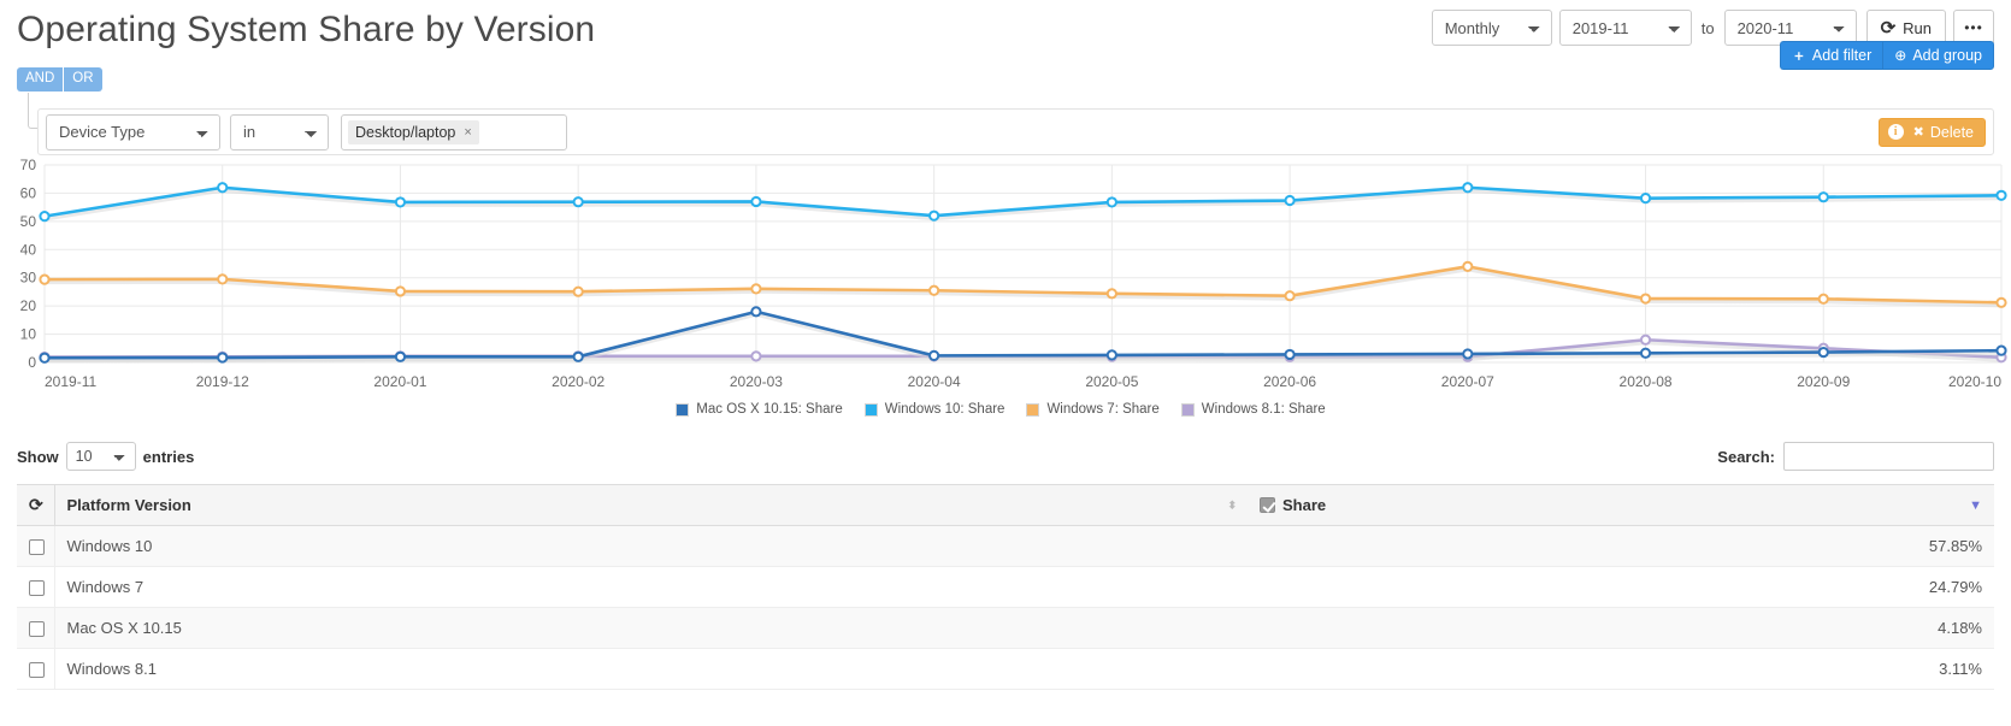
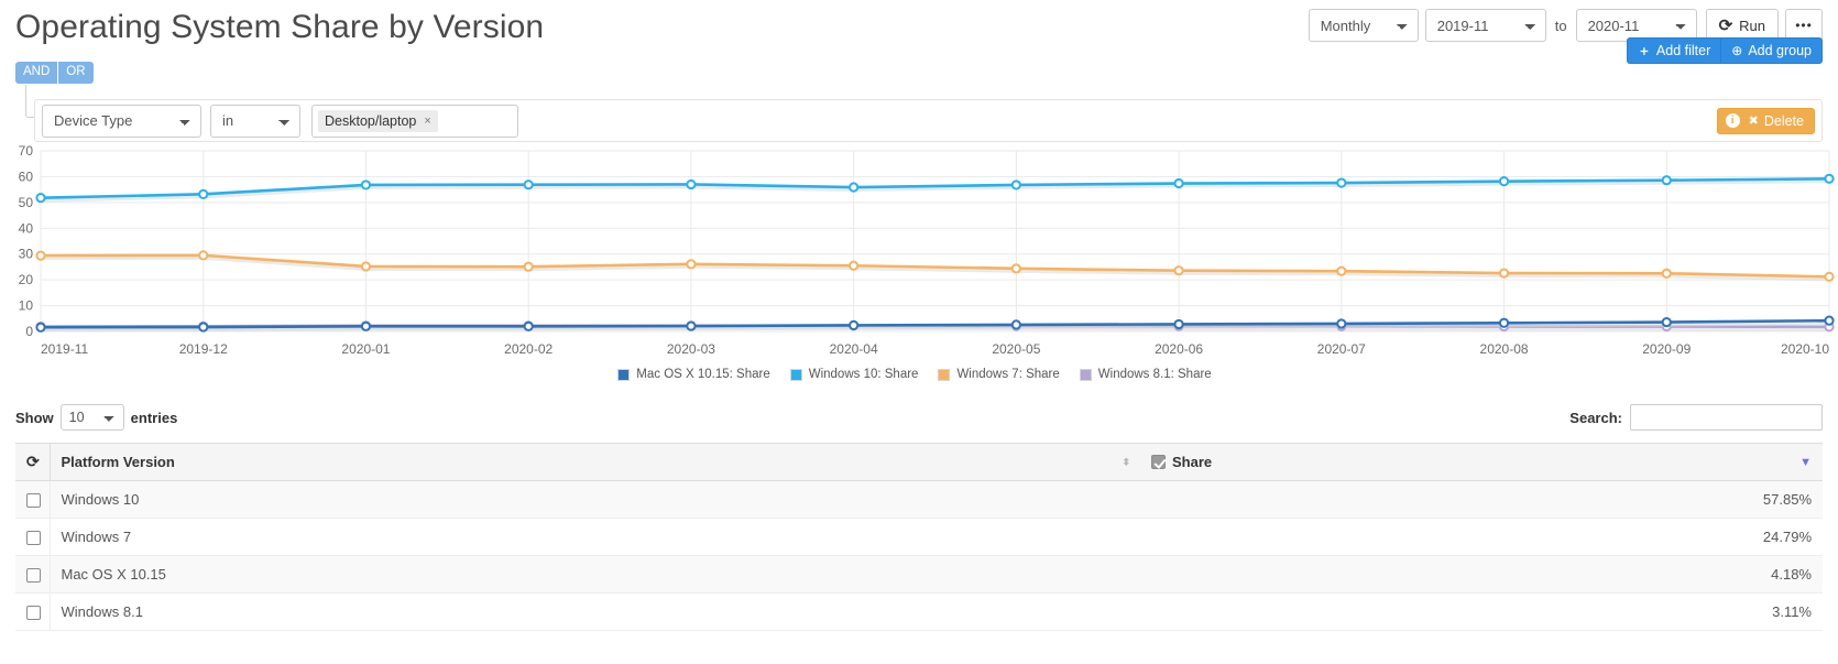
Windows 10: Share/2019-12: 62 -> 53
Mac OS X 10.15: Share/2020-03: 18 -> 2
Windows 10: Share/2020-04: 52 -> 56
Windows 10: Share/2020-07: 62 -> 58
Windows 7: Share/2020-07: 34 -> 23
Windows 8.1: Share/2020-08: 8 -> 2
Windows 8.1: Share/2020-09: 5 -> 2
